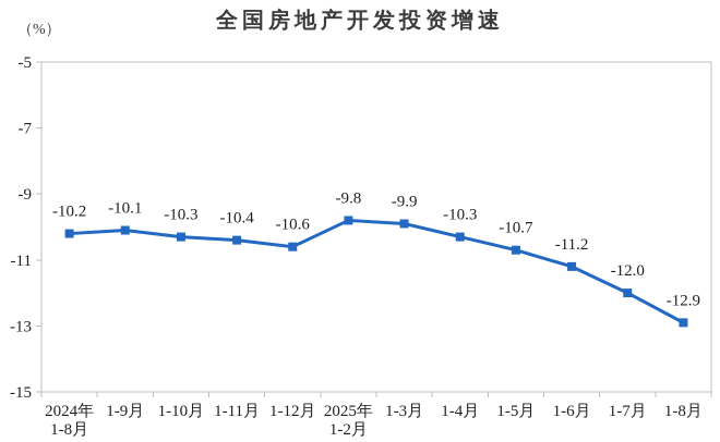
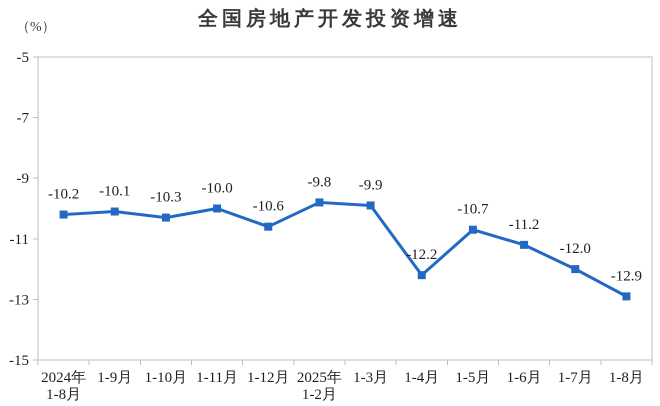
1-11月: -10.4 -> -10.0
1-4月: -10.3 -> -12.2
